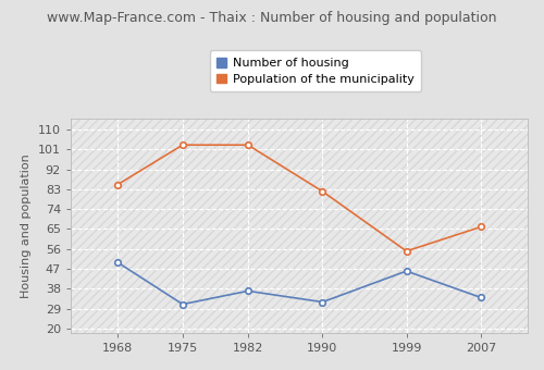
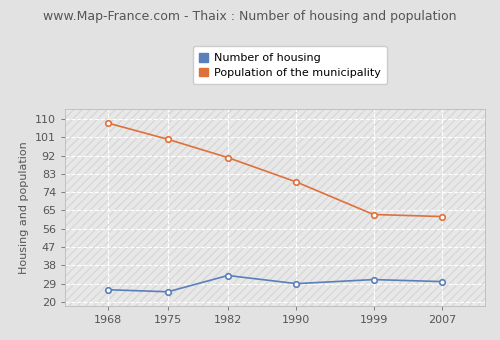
Number of housing/1968: 50 -> 26
Population of the municipality/1968: 85 -> 108
Number of housing/1975: 31 -> 25
Population of the municipality/1975: 103 -> 100
Number of housing/1982: 37 -> 33
Population of the municipality/1982: 103 -> 91
Number of housing/1990: 32 -> 29
Population of the municipality/1990: 82 -> 79
Number of housing/1999: 46 -> 31
Population of the municipality/1999: 55 -> 63
Number of housing/2007: 34 -> 30
Population of the municipality/2007: 66 -> 62
